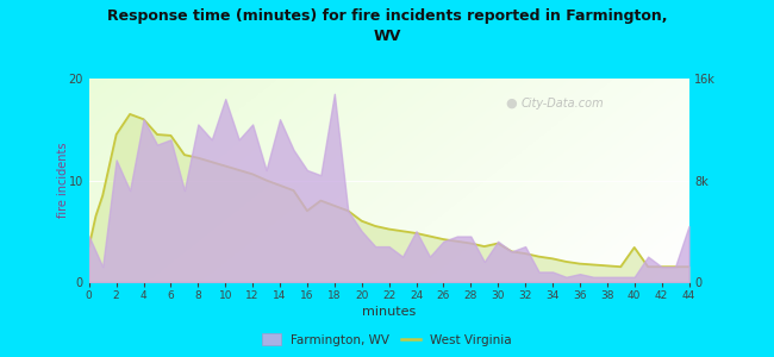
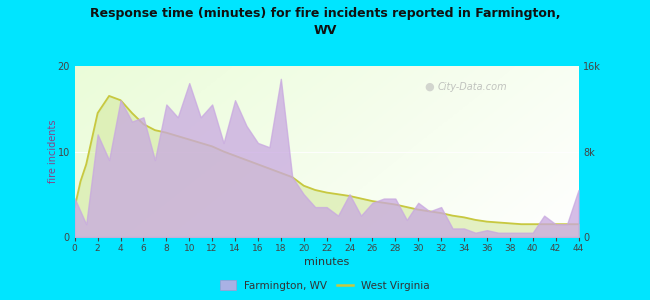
West Virginia/6: 14.4 -> 13.2
West Virginia/16: 7.0 -> 8.5
West Virginia/30: 3.8 -> 3.2
West Virginia/40: 3.4 -> 1.5
